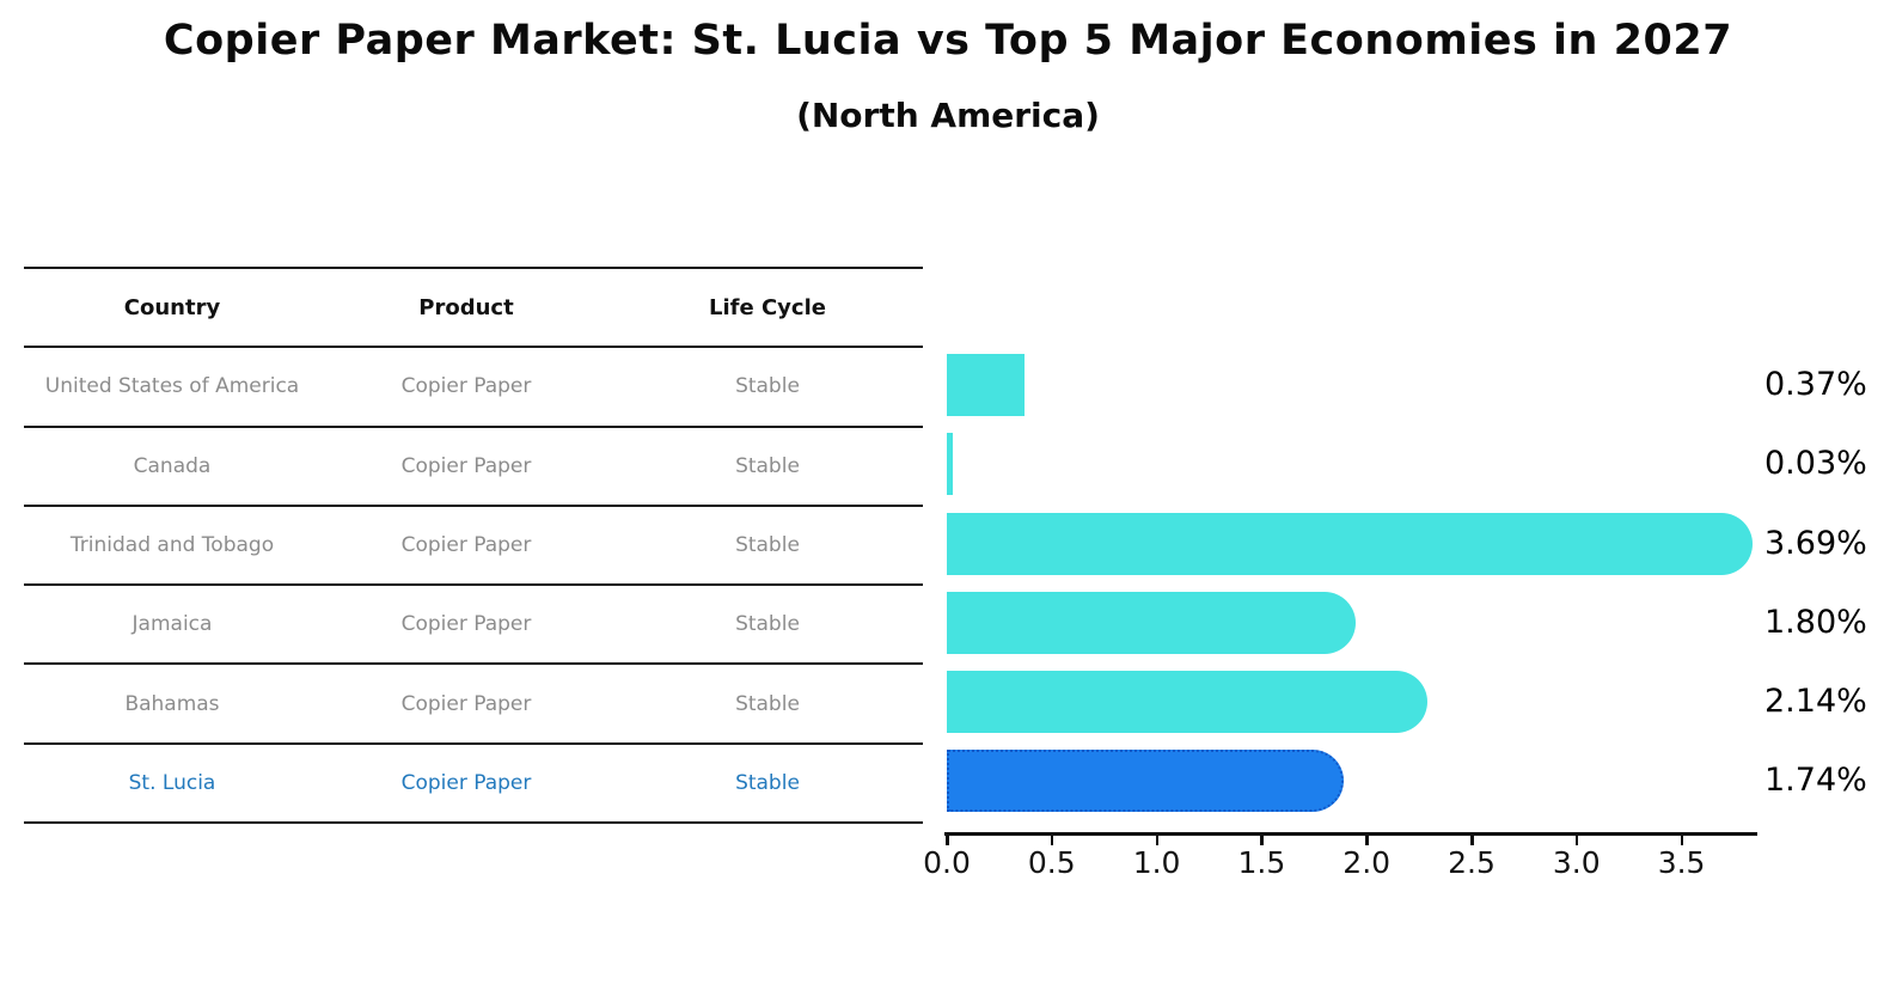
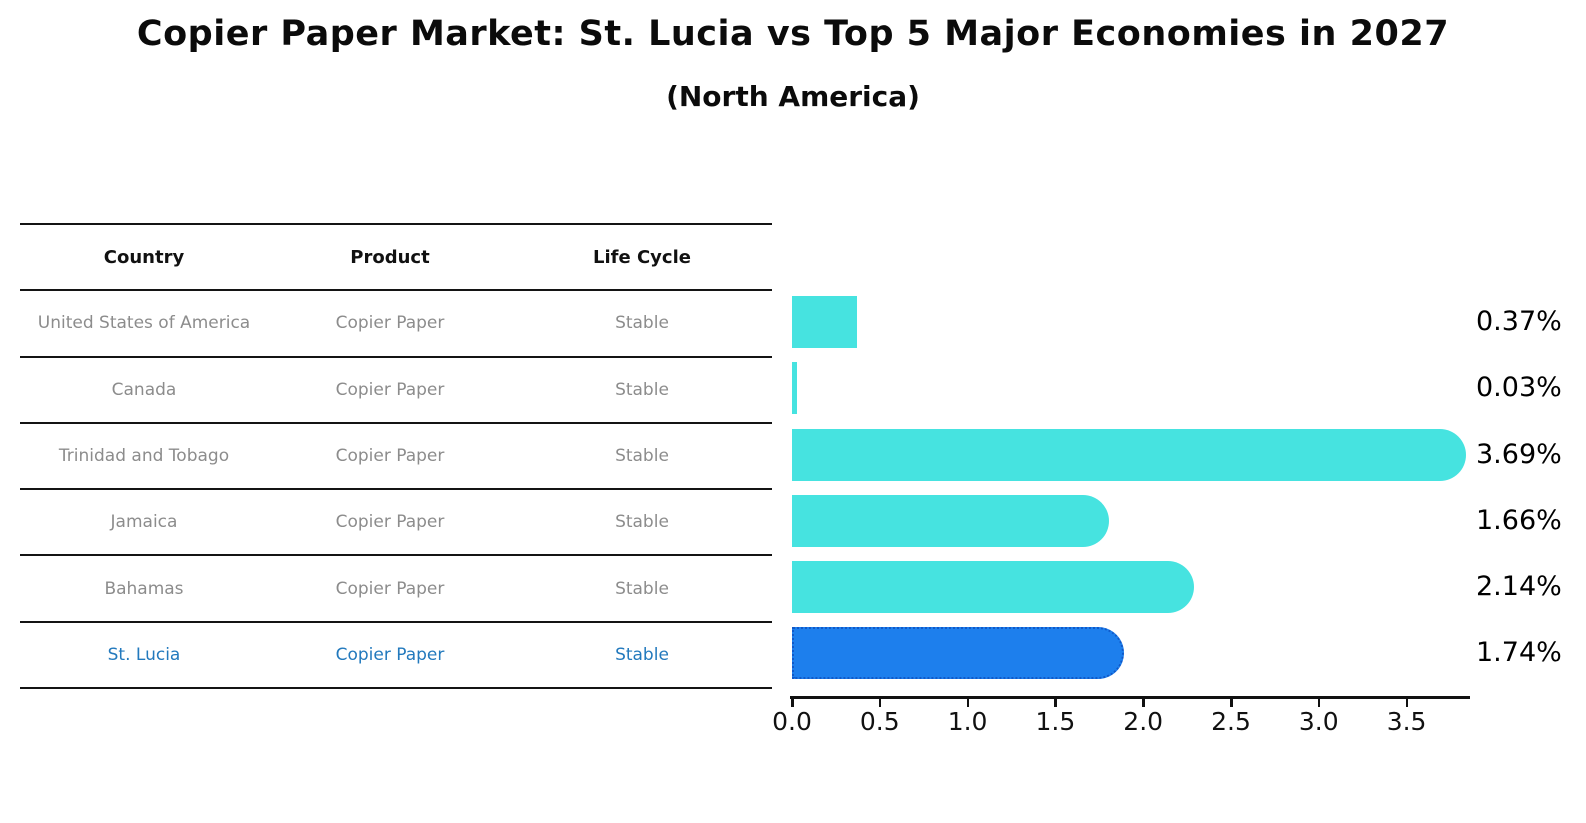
Jamaica: 1.80% -> 1.66%
